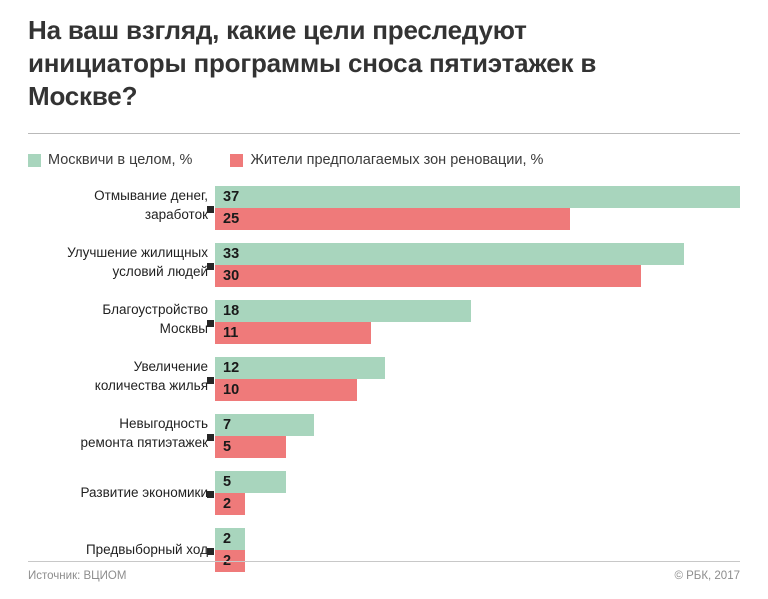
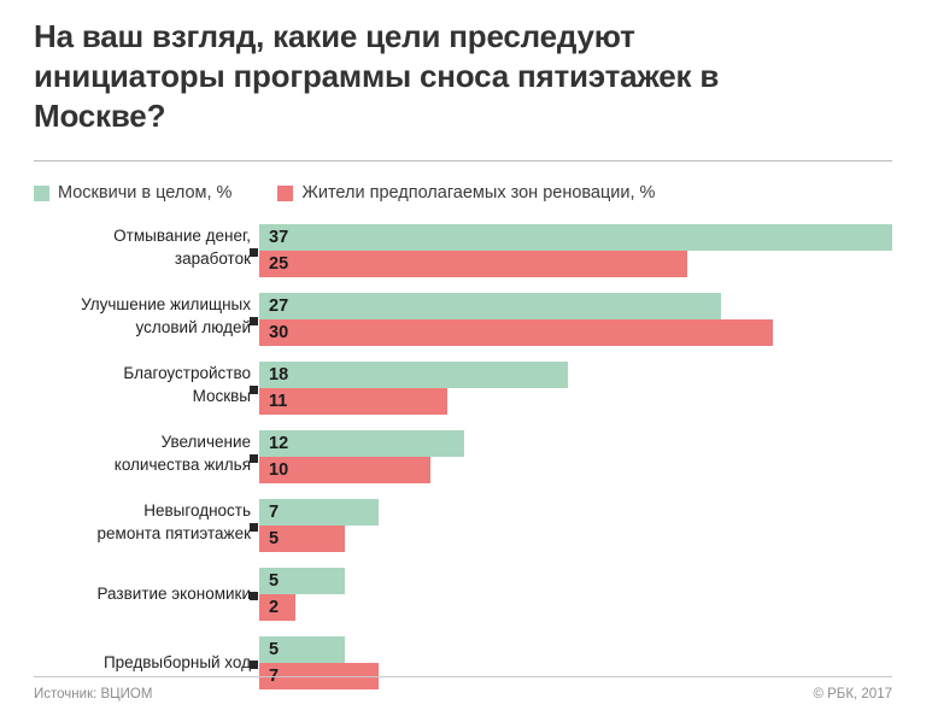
Москвичи в целом, %/Улучшение жилищных условий людей: 33 -> 27
Москвичи в целом, %/Предвыборный ход: 2 -> 5
Жители предполагаемых зон реновации, %/Предвыборный ход: 2 -> 7
